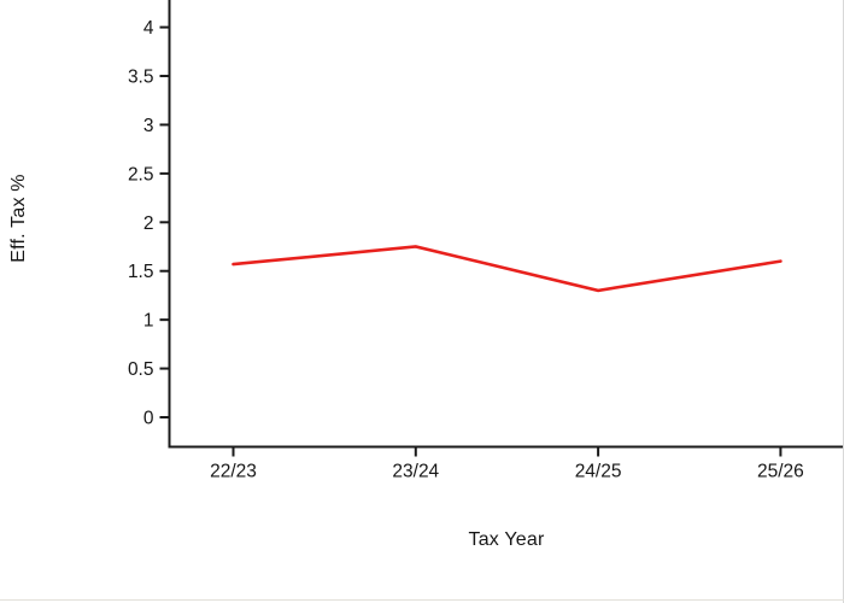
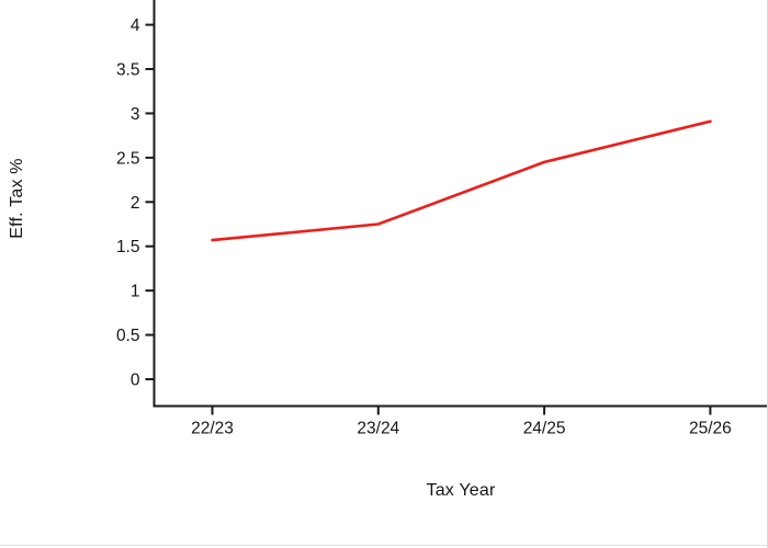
24/25: 1.3 -> 2.5
25/26: 1.6 -> 2.9
